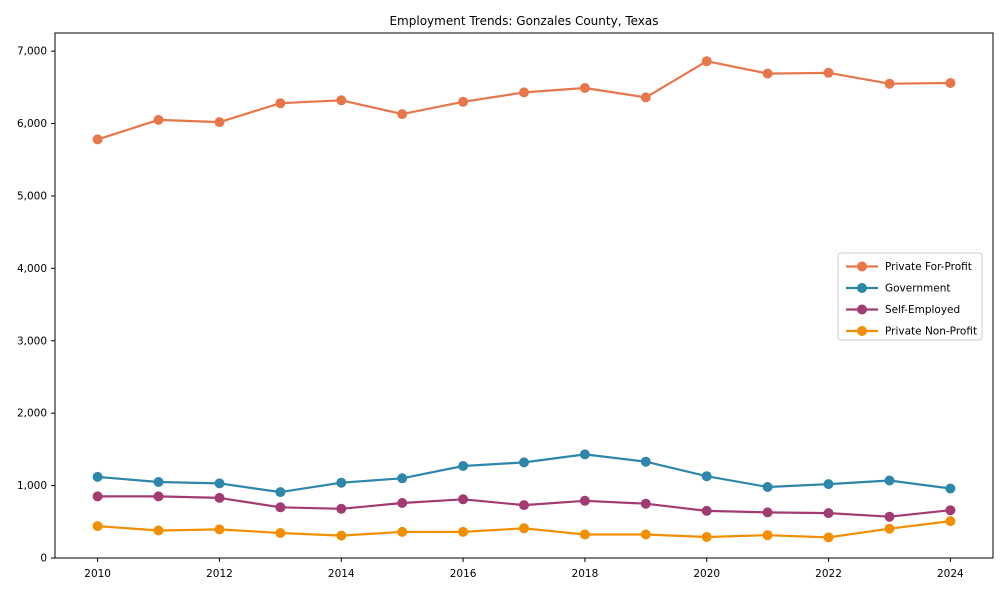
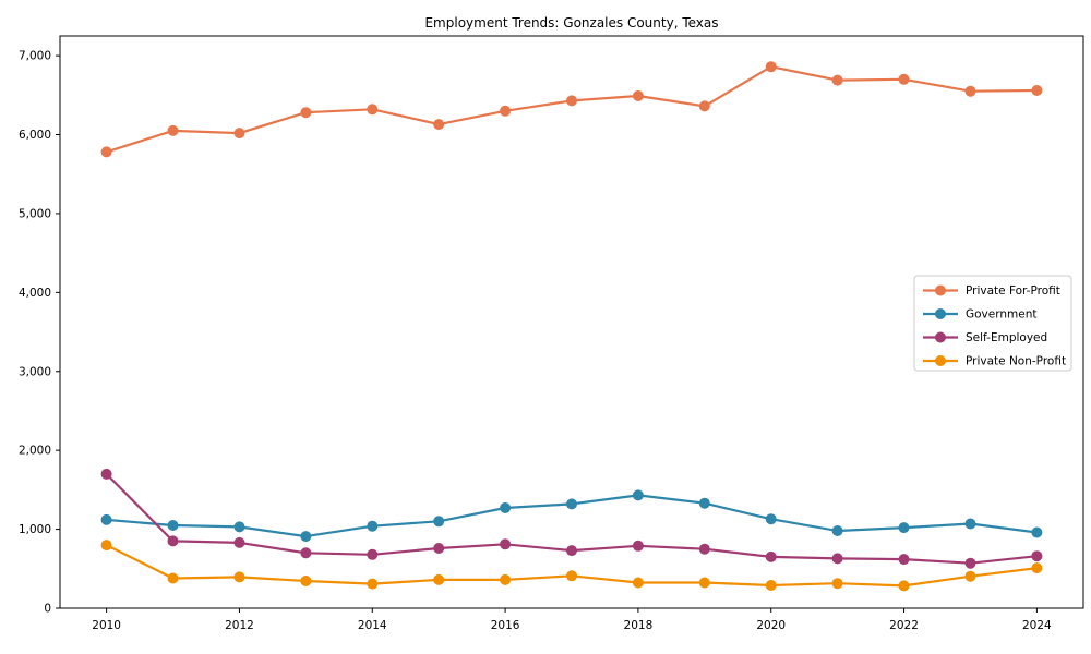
Self-Employed/2010: 800 -> 1700
Private Non-Profit/2010: 400 -> 800
